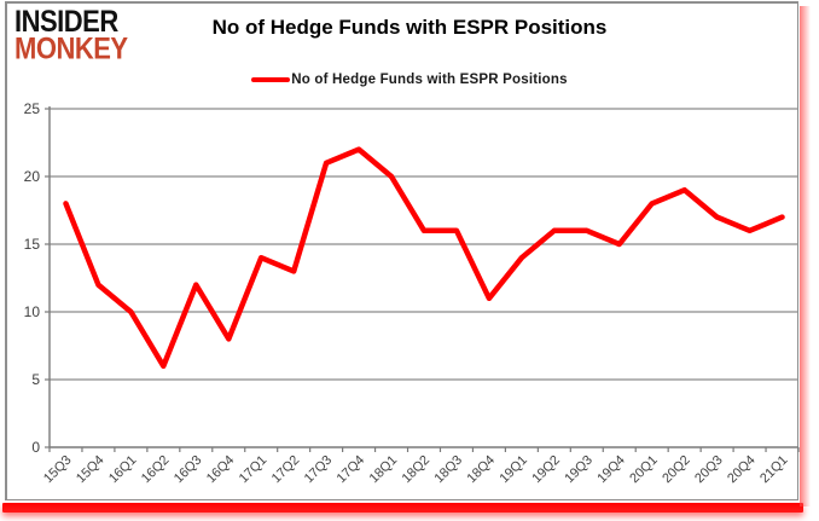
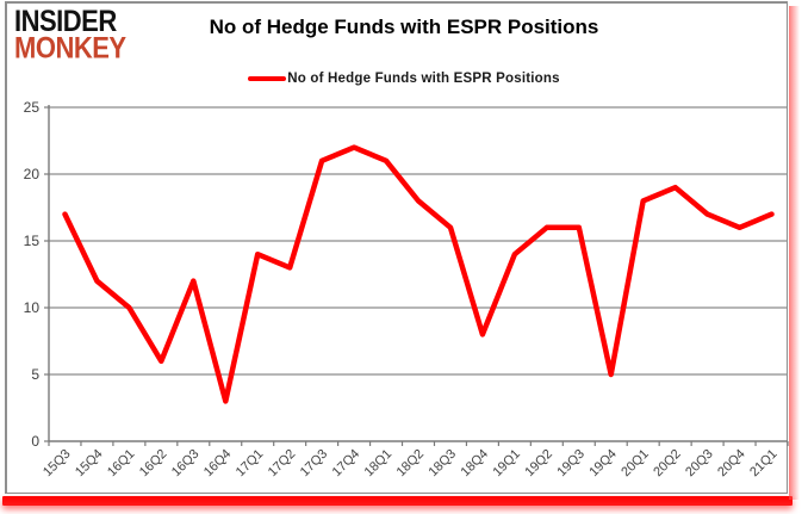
15Q3: 18 -> 17
16Q4: 8 -> 3
18Q1: 20 -> 21
18Q2: 16 -> 18
18Q4: 11 -> 8
19Q4: 15 -> 5
